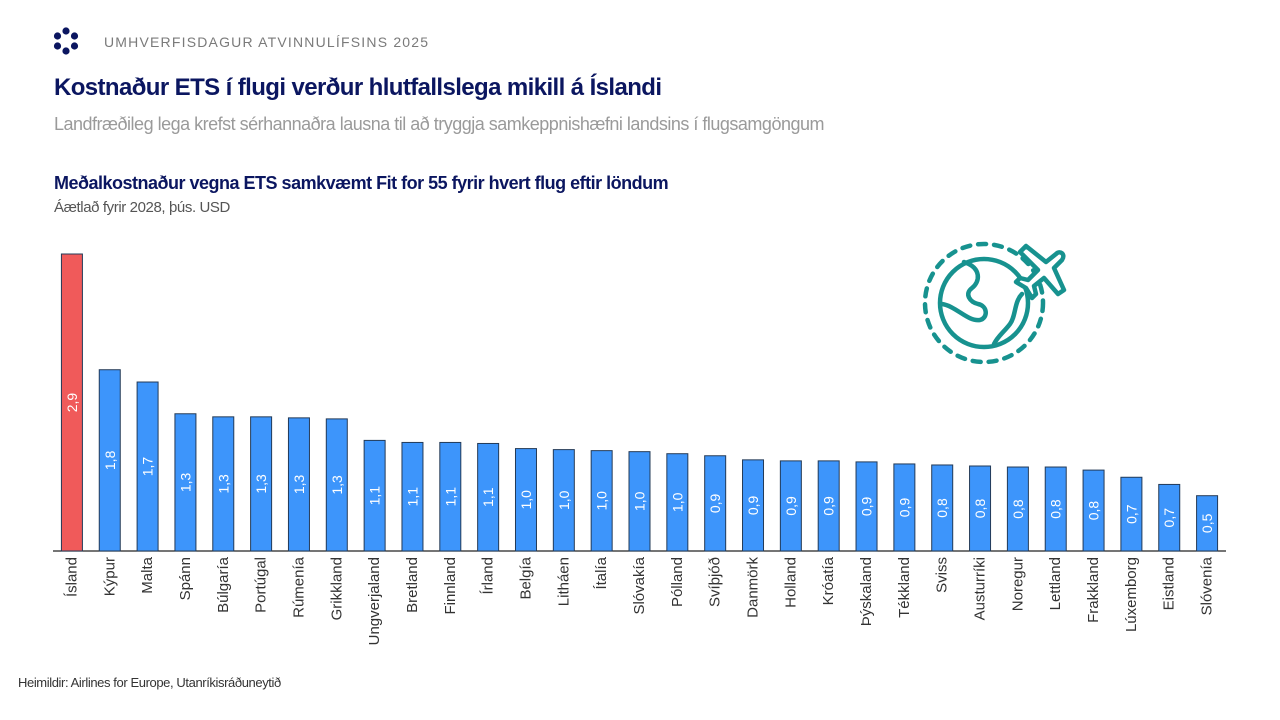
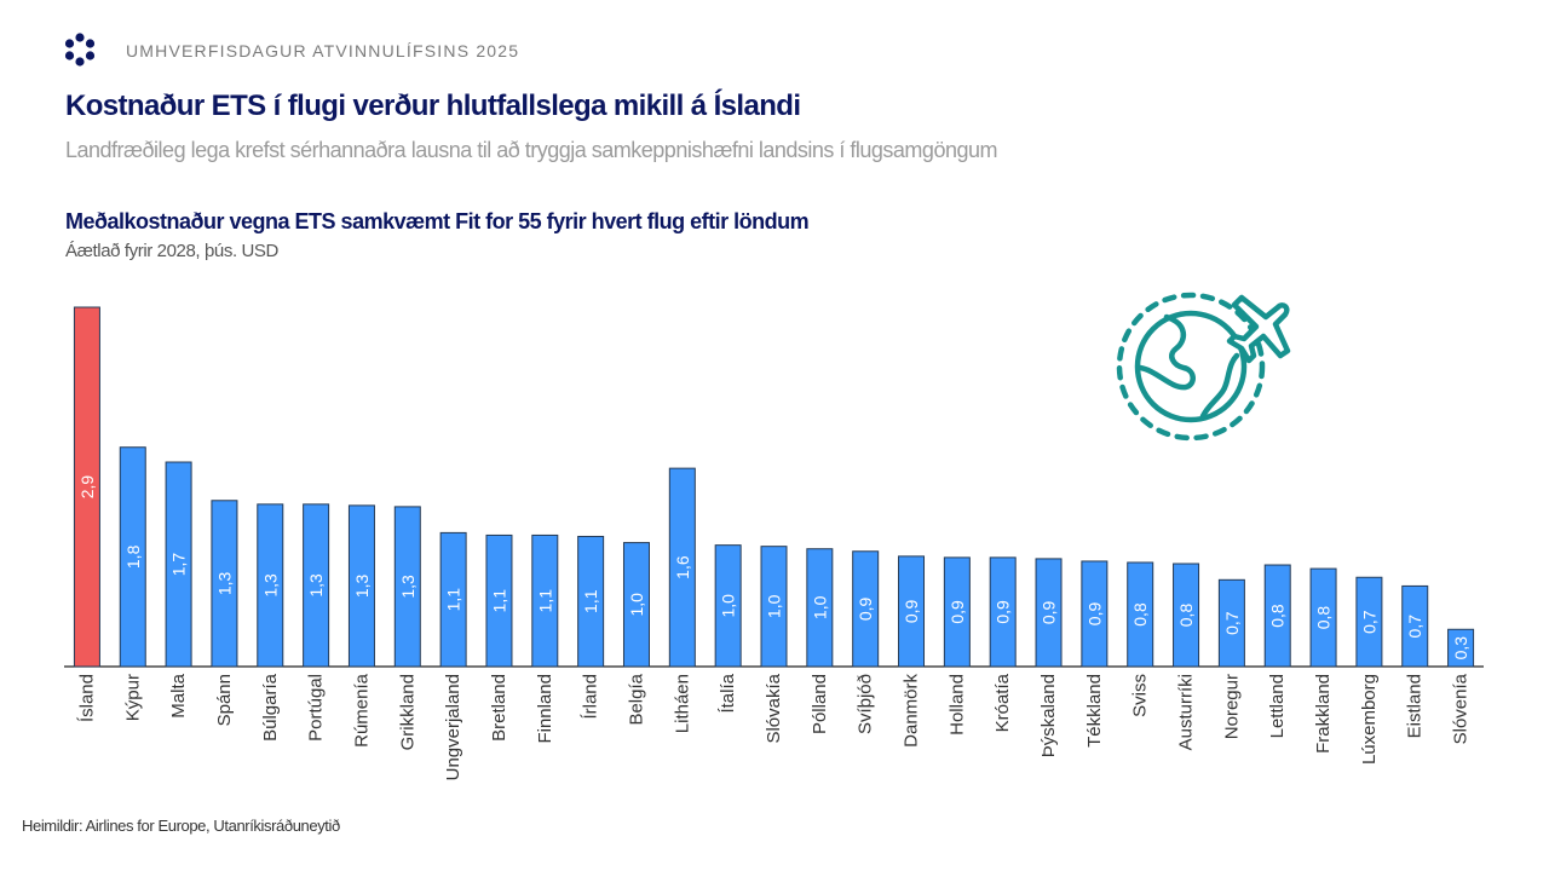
Litháen: 1,0 -> 1,6
Noregur: 0,8 -> 0,7
Slóvenía: 0,5 -> 0,3
